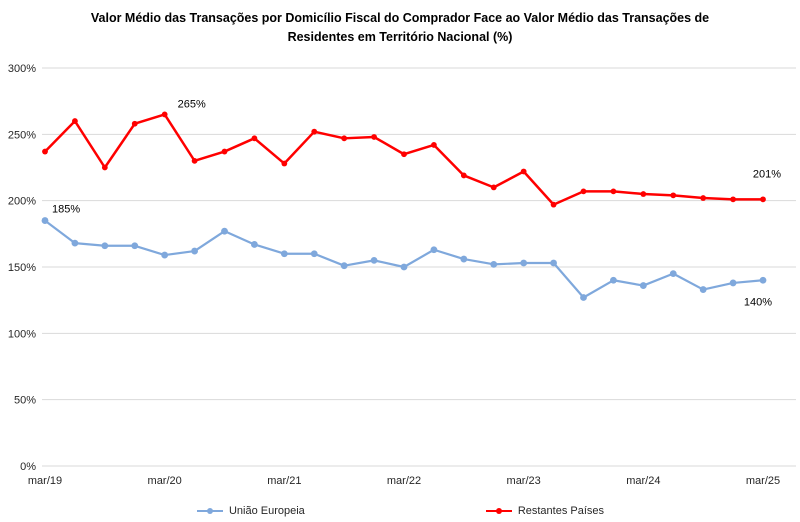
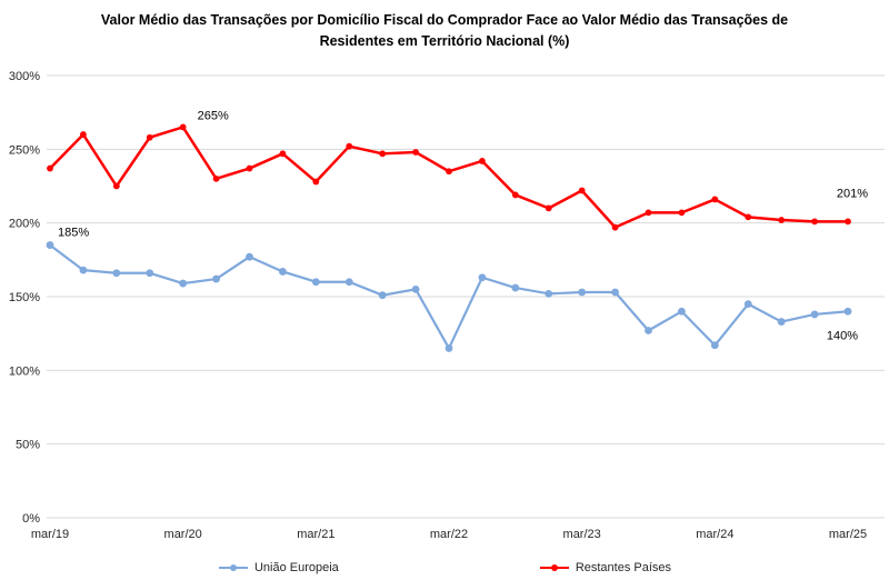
União Europeia/mar/22: 150% -> 115%
União Europeia/mar/24: 136% -> 117%
Restantes Países/mar/24: 205% -> 216%
